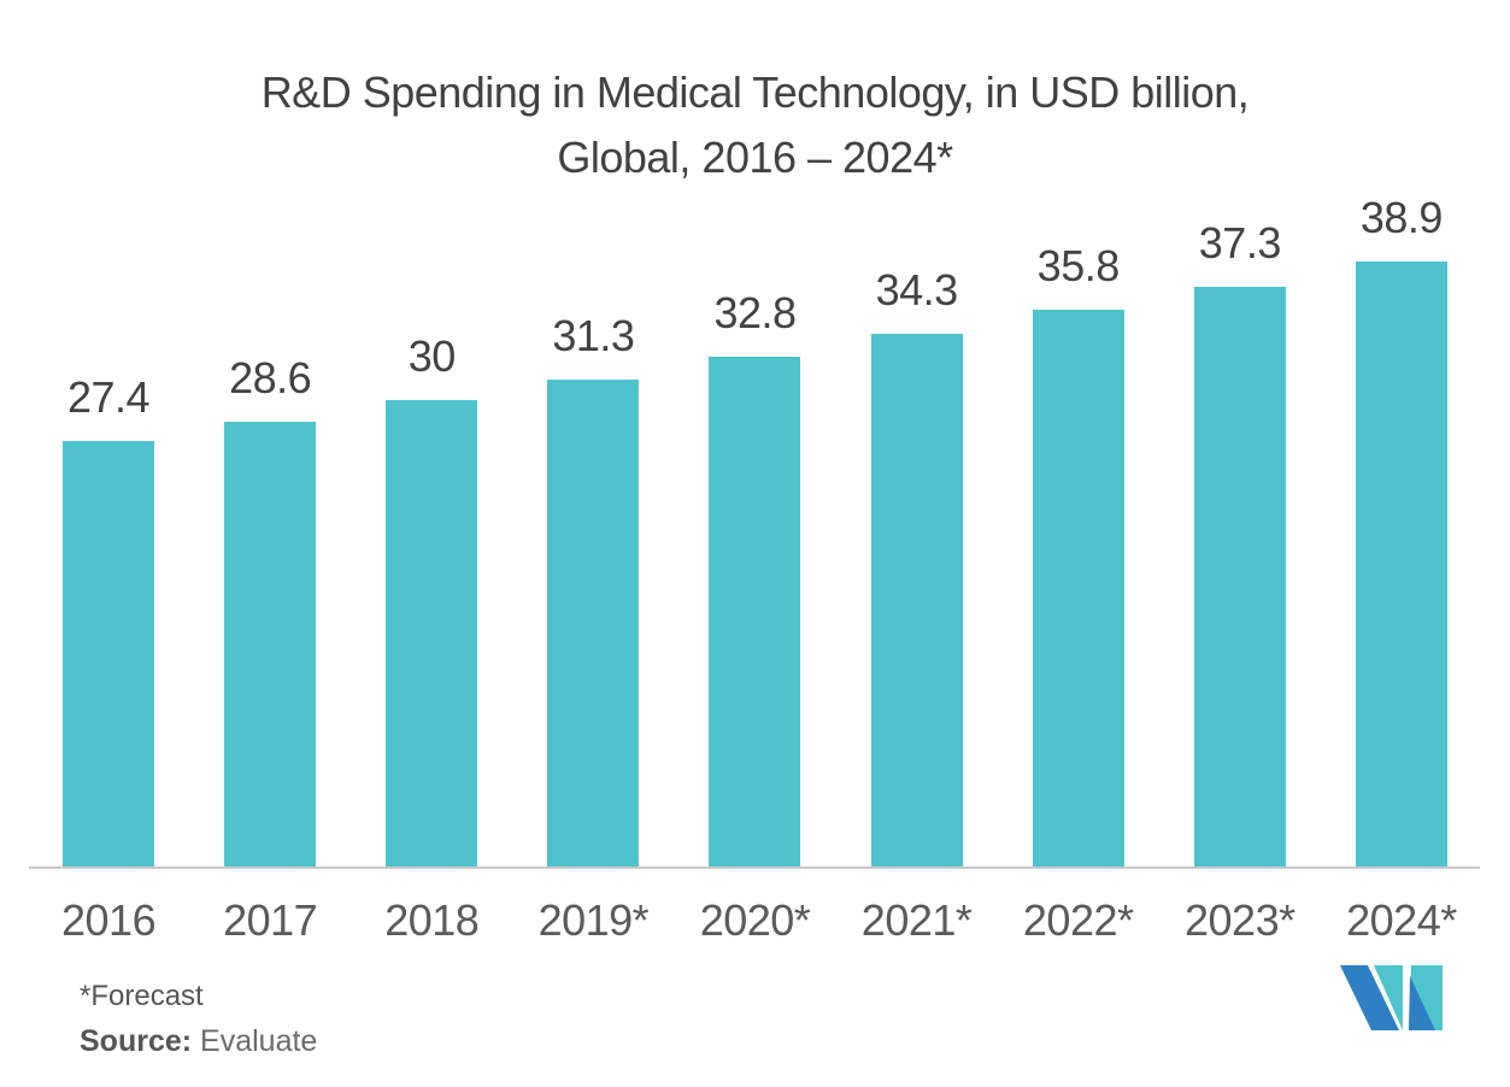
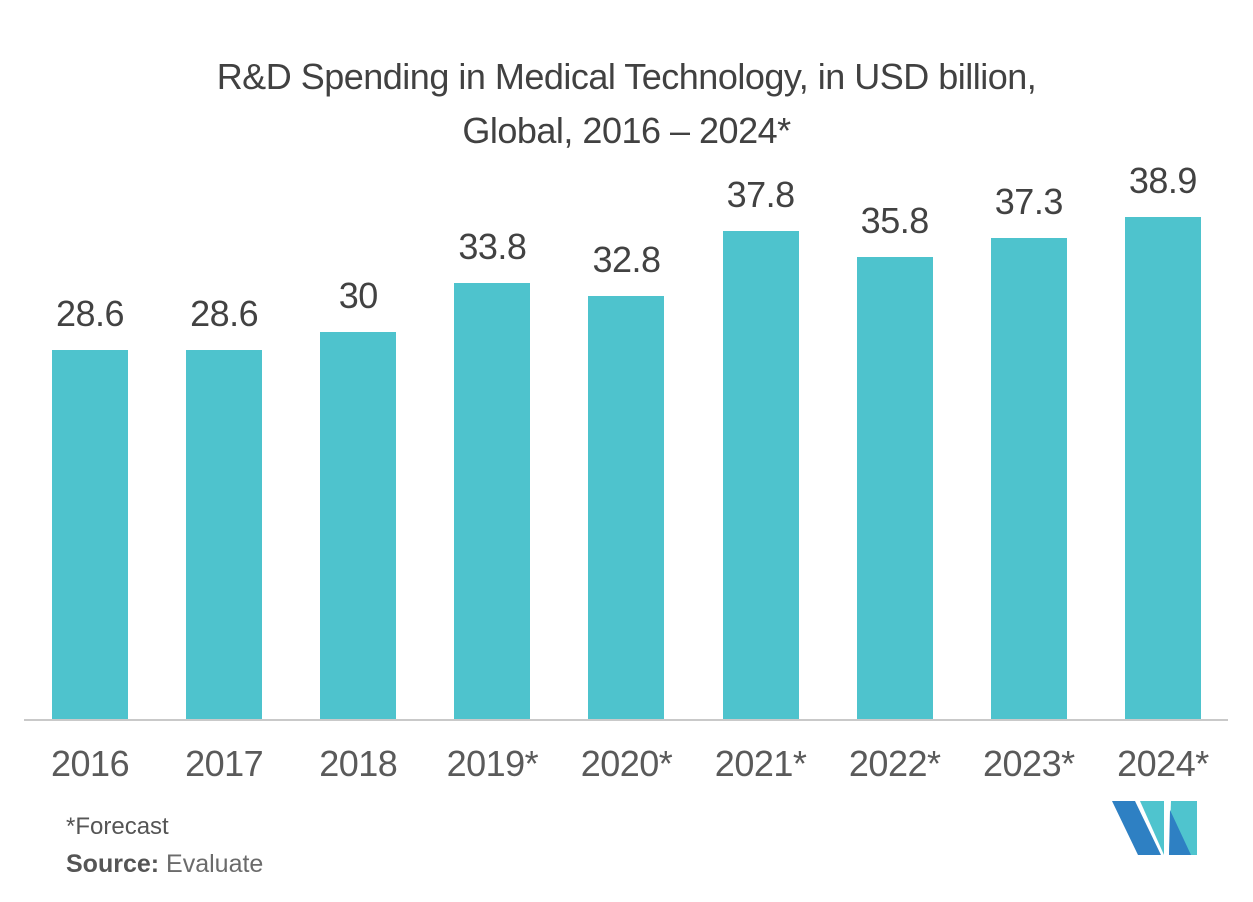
2016: 27.4 -> 28.6
2019*: 31.3 -> 33.8
2021*: 34.3 -> 37.8
